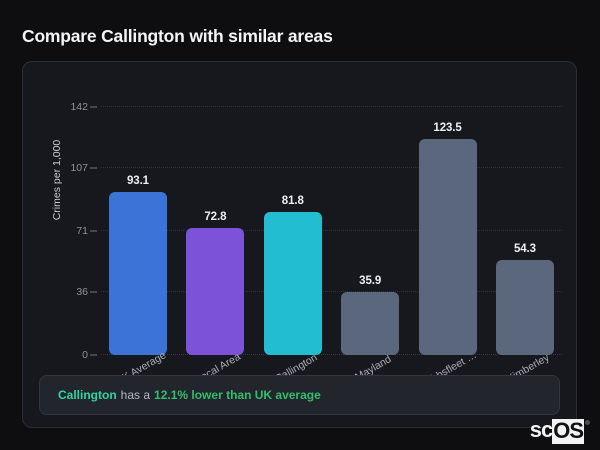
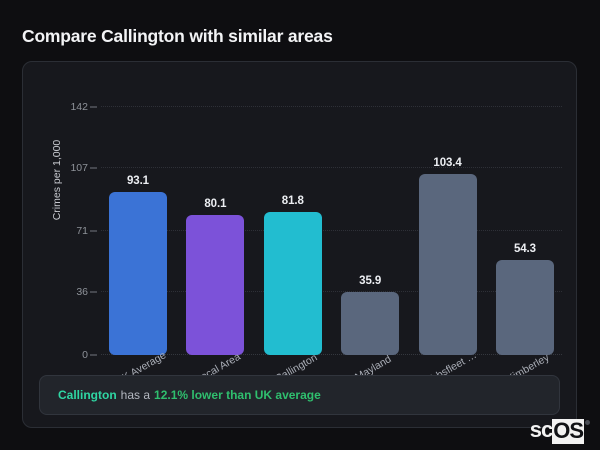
Local Area: 72.8 -> 80.1
Ebbsfleet …: 123.5 -> 103.4
